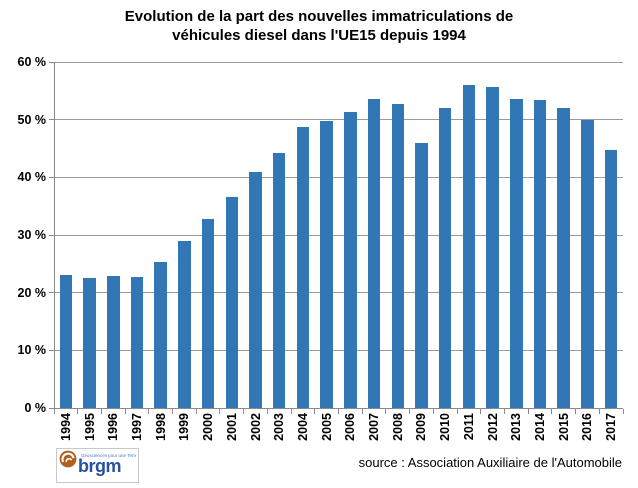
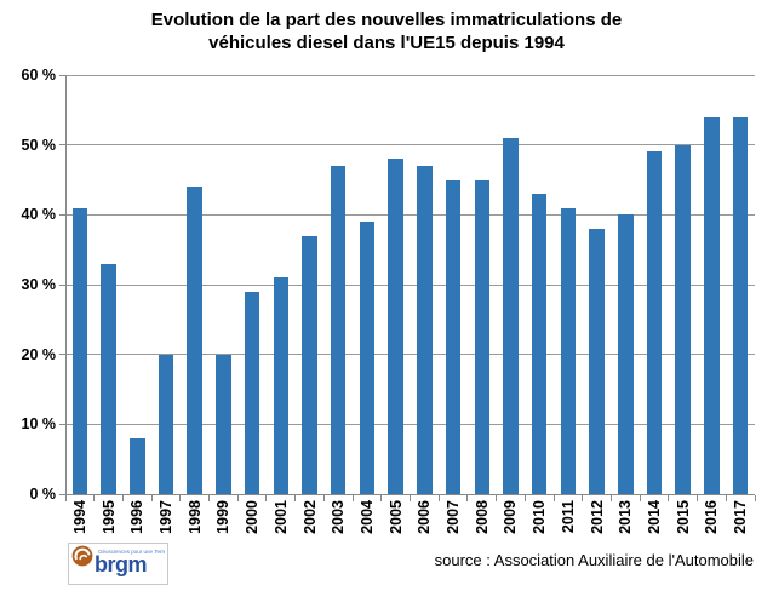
1994: 23% -> 41%
1995: 22% -> 33%
1996: 23% -> 8%
1997: 23% -> 20%
1998: 25% -> 44%
1999: 29% -> 20%
2000: 33% -> 29%
2001: 37% -> 31%
2002: 41% -> 37%
2003: 44% -> 47%
2004: 49% -> 39%
2005: 50% -> 48%
2006: 51% -> 47%
2007: 54% -> 45%
2008: 53% -> 45%
2009: 46% -> 51%
2010: 52% -> 43%
2011: 56% -> 41%
2012: 56% -> 38%
2013: 54% -> 40%
2014: 53% -> 49%
2015: 52% -> 50%
2016: 50% -> 54%
2017: 45% -> 54%
